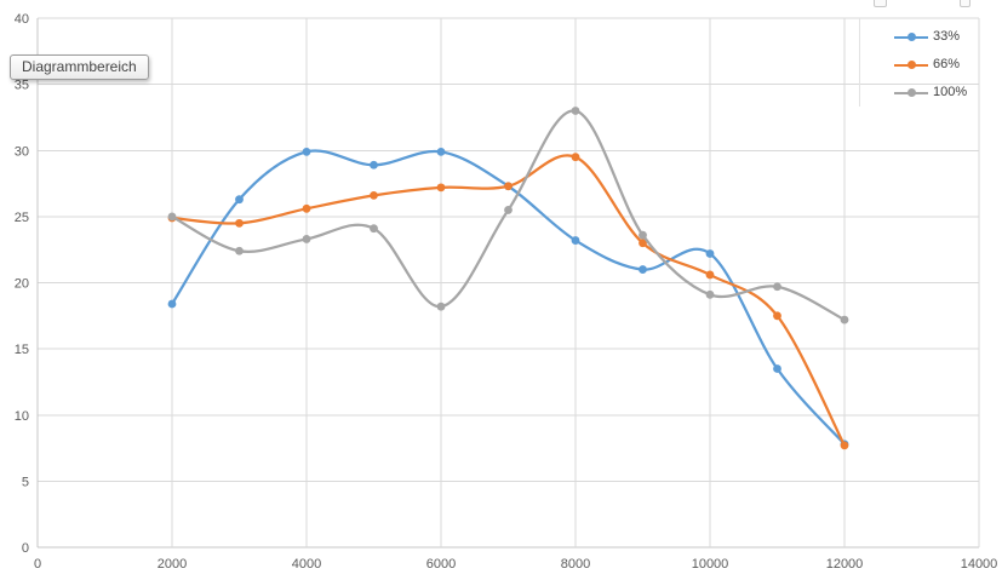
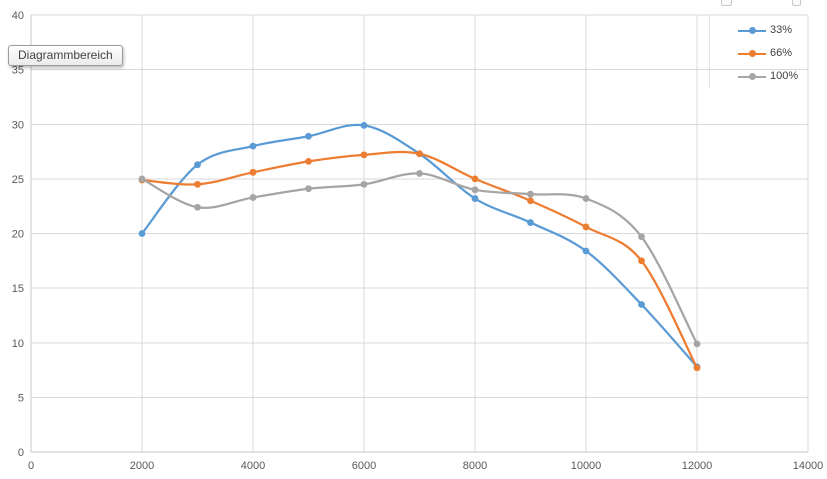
33%/2000: 18.4 -> 20.0
33%/4000: 29.9 -> 28.0
100%/6000: 18.2 -> 24.5
66%/8000: 29.5 -> 25.0
100%/8000: 33.0 -> 24.0
33%/10000: 22.2 -> 18.4
100%/10000: 19.1 -> 23.2
100%/12000: 17.2 -> 9.9
